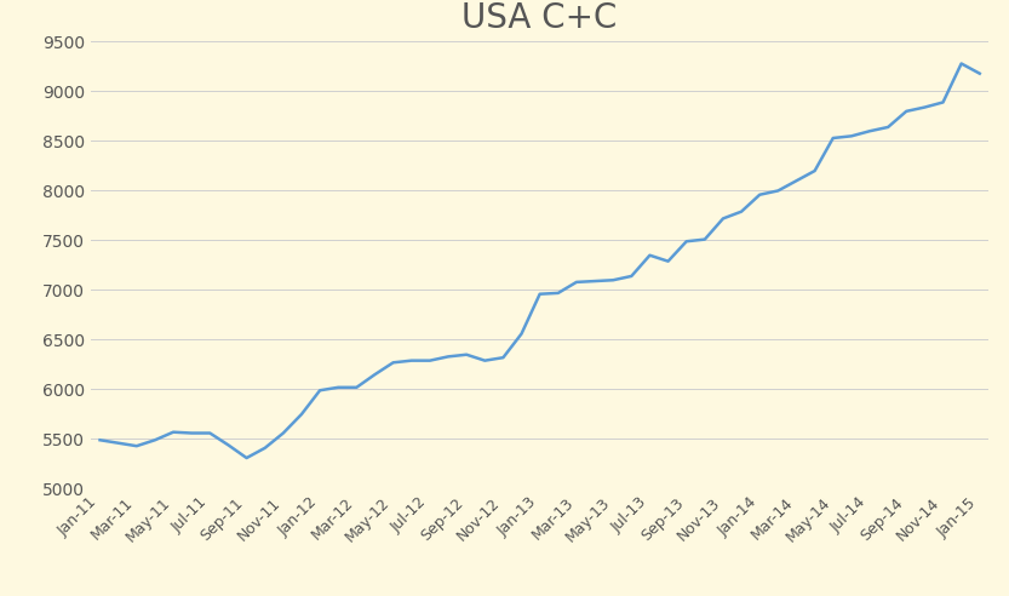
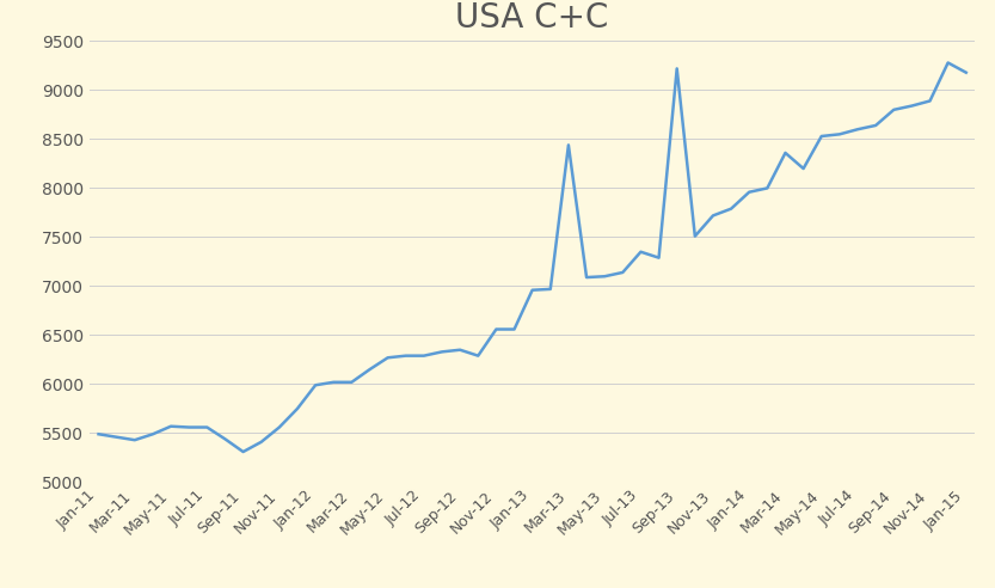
Nov-12: 6320 -> 6560
Mar-13: 7080 -> 8440
Sep-13: 7490 -> 9220
Mar-14: 8100 -> 8360
